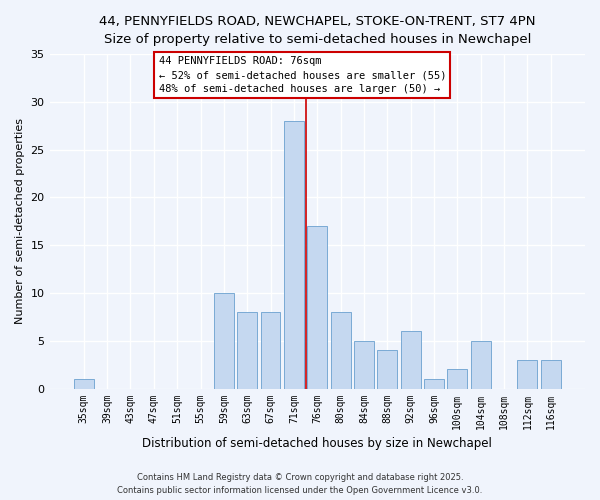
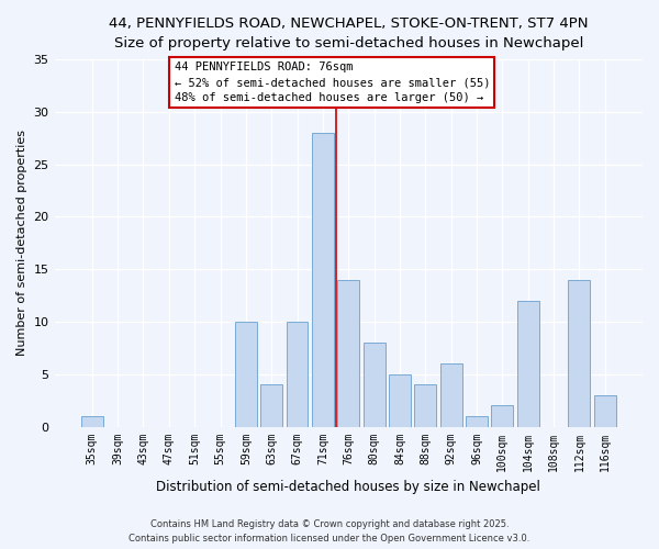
63sqm: 8 -> 4
67sqm: 8 -> 10
76sqm: 17 -> 14
104sqm: 5 -> 12
112sqm: 3 -> 14
